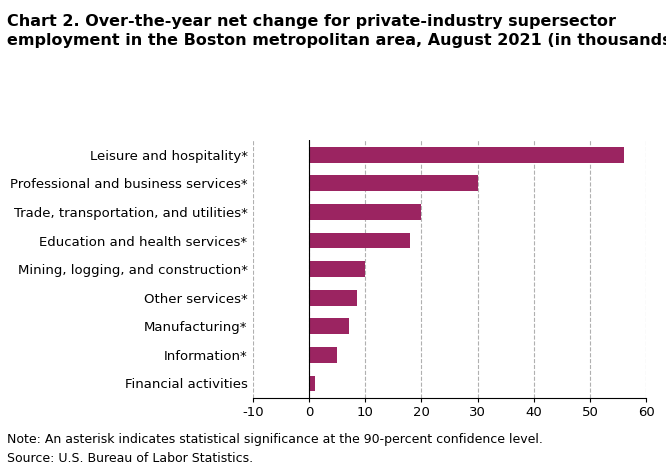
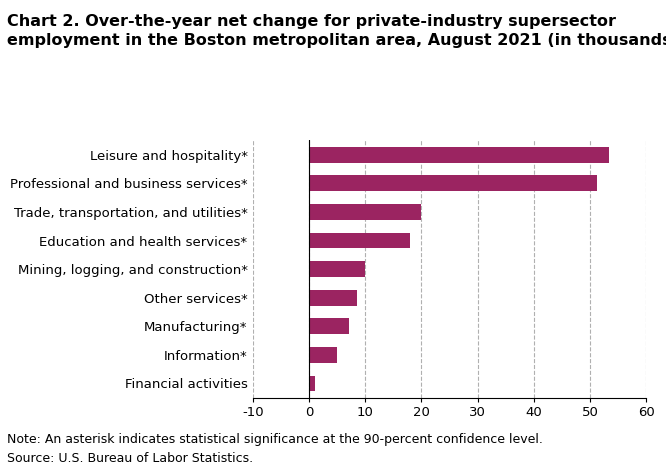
Leisure and hospitality*: 56.0 -> 53.4
Professional and business services*: 30.0 -> 51.2
